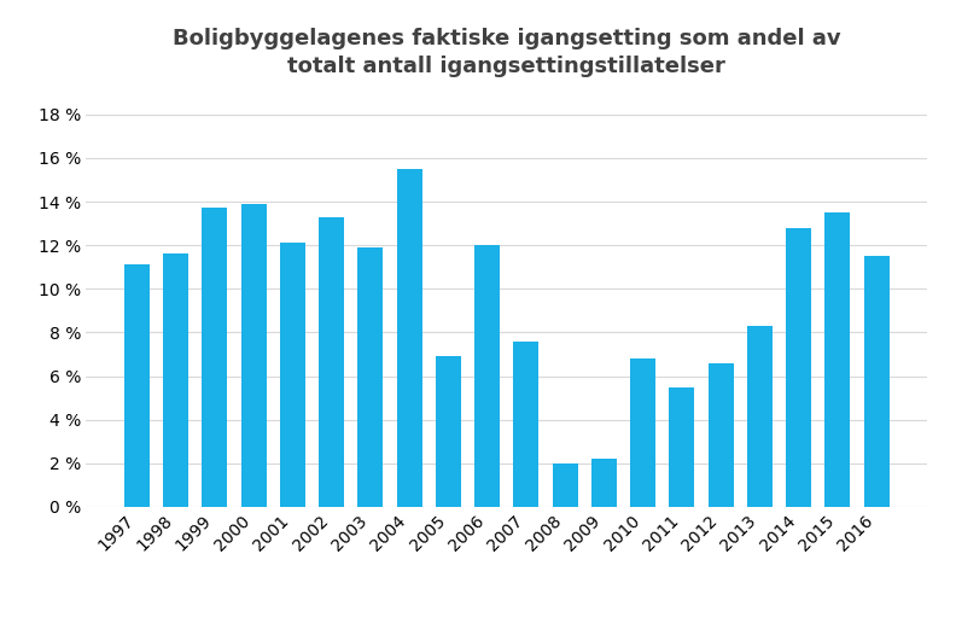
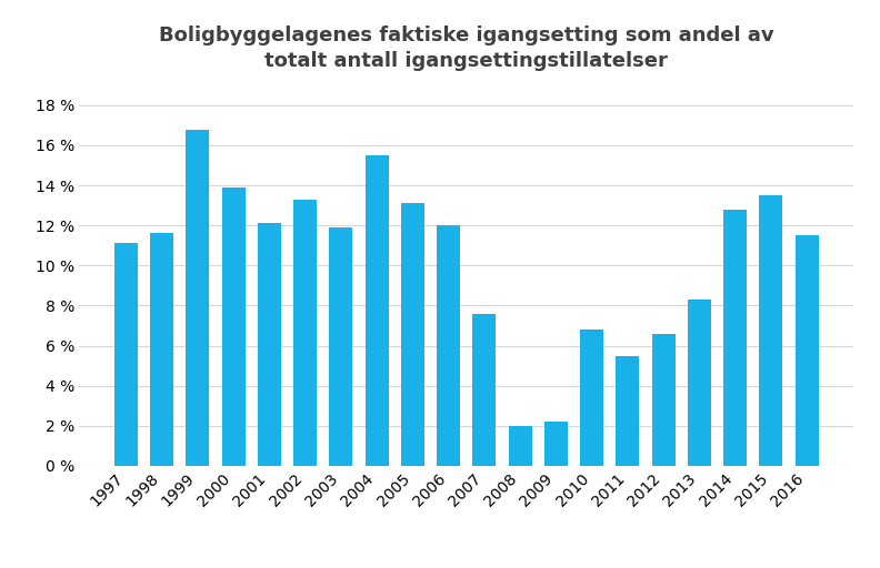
1999: 13.7 % -> 16.8 %
2005: 6.9 % -> 13.1 %
